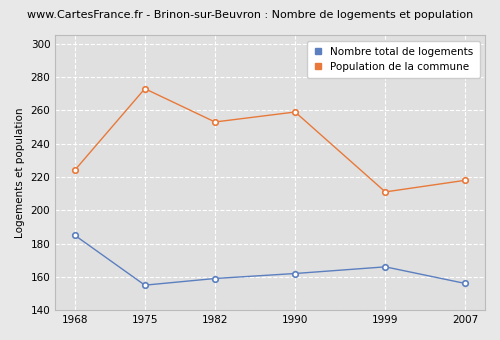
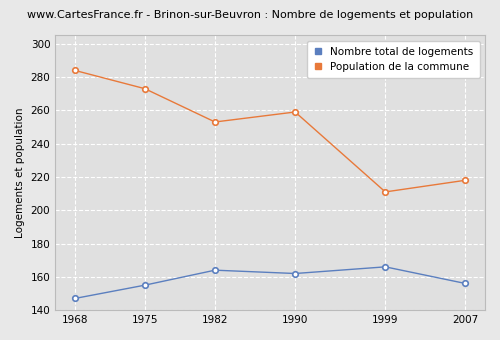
Nombre total de logements/1968: 185 -> 147
Population de la commune/1968: 224 -> 284
Nombre total de logements/1982: 159 -> 164
